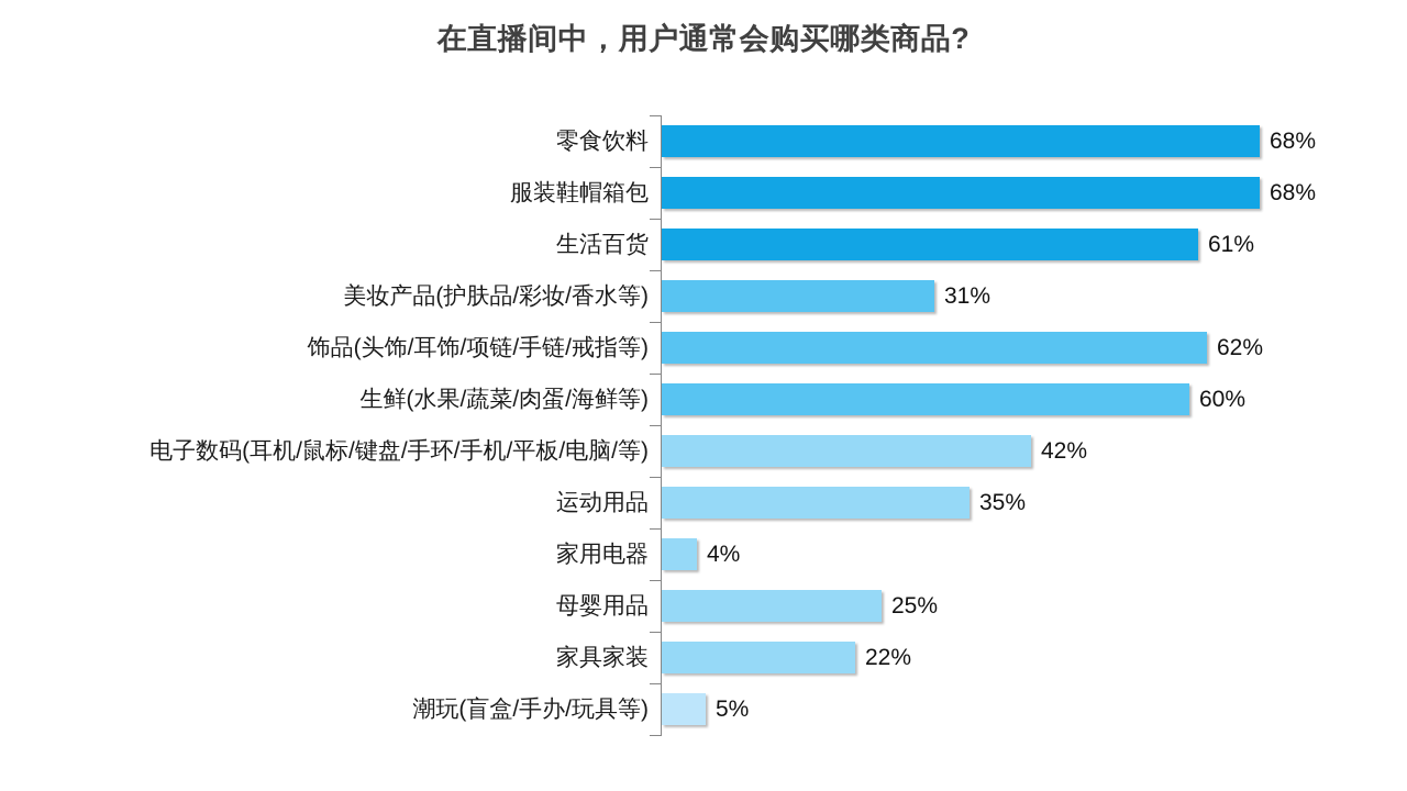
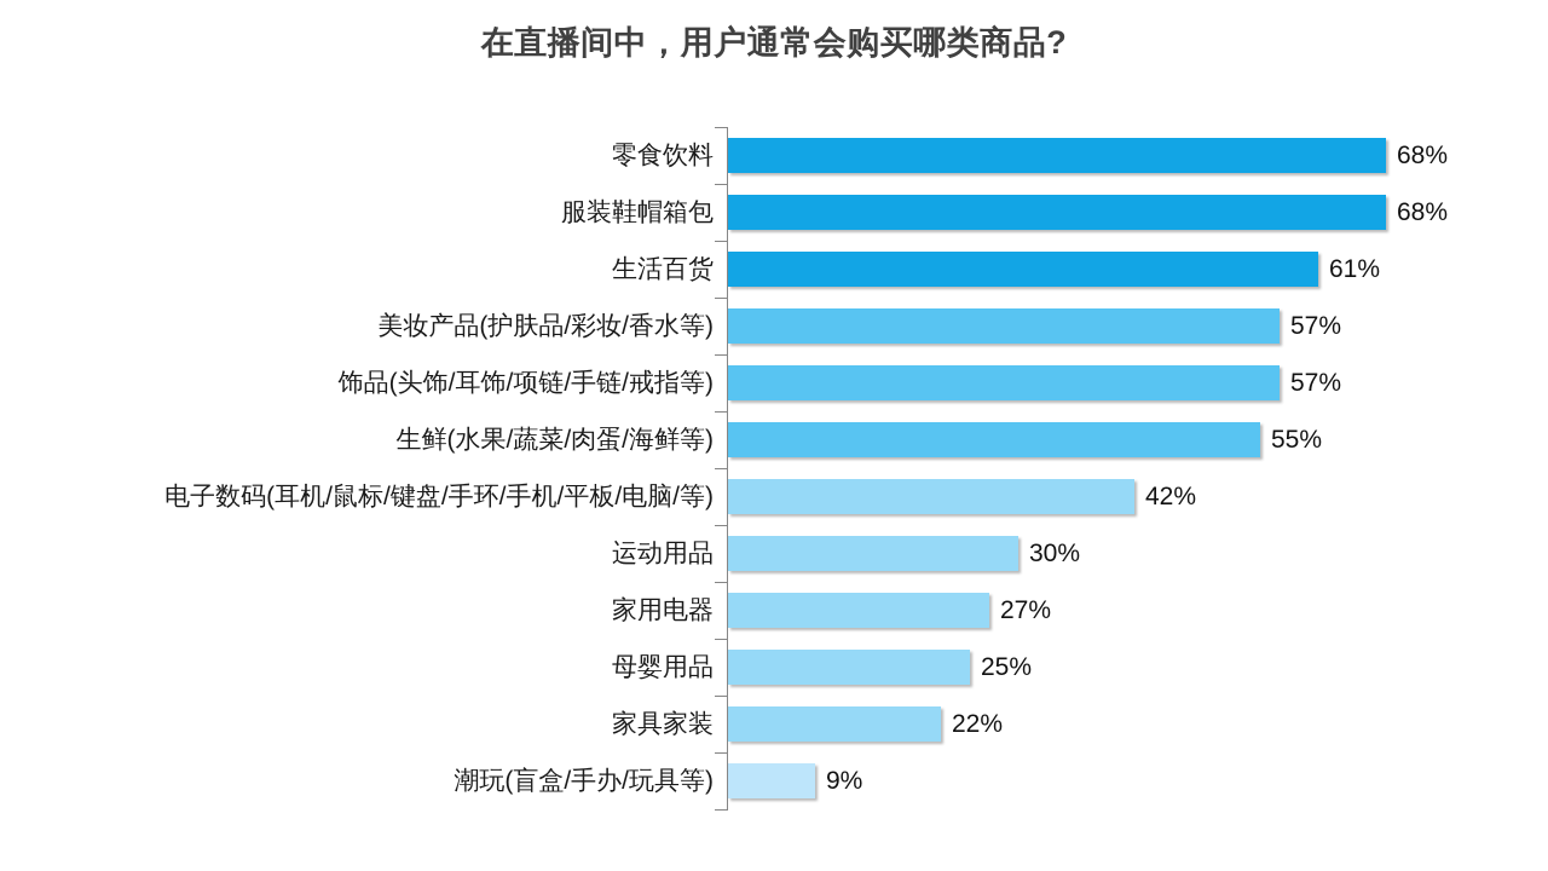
美妆产品(护肤品/彩妆/香水等): 31% -> 57%
饰品(头饰/耳饰/项链/手链/戒指等): 62% -> 57%
生鲜(水果/蔬菜/肉蛋/海鲜等): 60% -> 55%
运动用品: 35% -> 30%
家用电器: 4% -> 27%
潮玩(盲盒/手办/玩具等): 5% -> 9%
